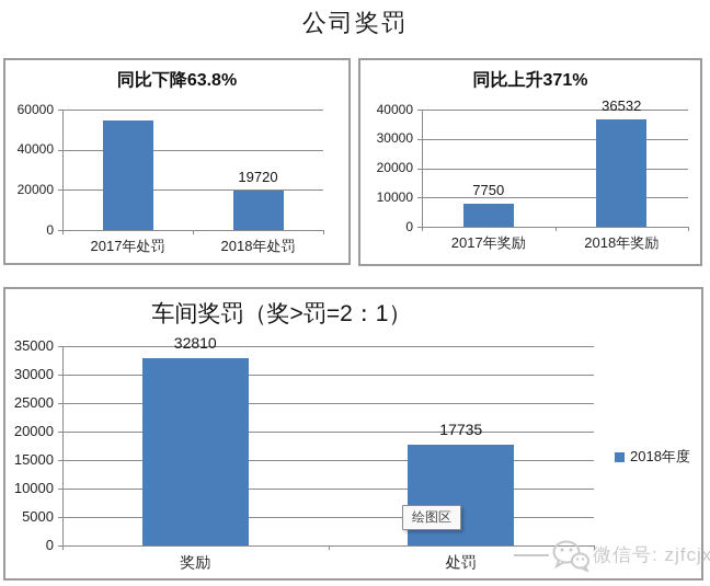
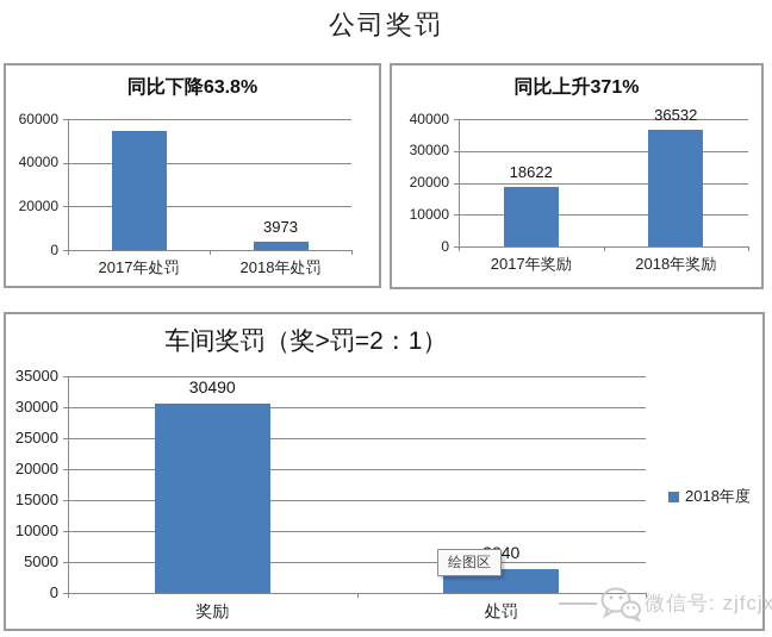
同比下降63.8%/2018年处罚: 19720 -> 3973
同比上升371%/2017年奖励: 7750 -> 18622
车间奖罚（奖>罚=2：1）/奖励: 32810 -> 30490
车间奖罚（奖>罚=2：1）/处罚: 17735 -> 3840
